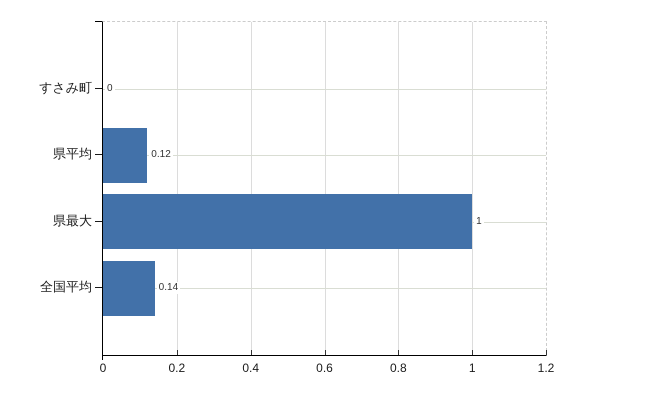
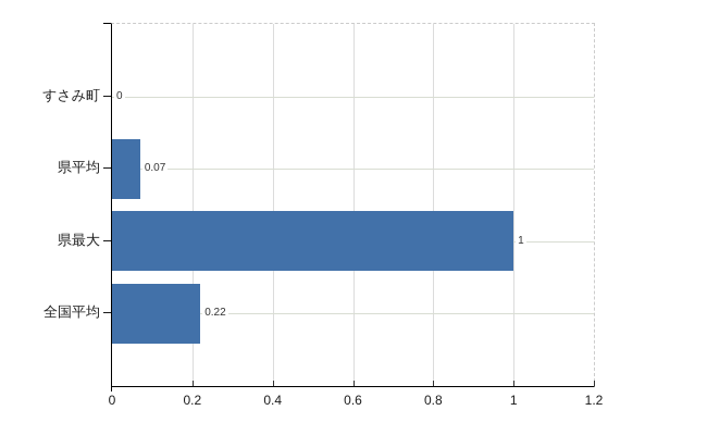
県平均: 0.12 -> 0.07
全国平均: 0.14 -> 0.22
